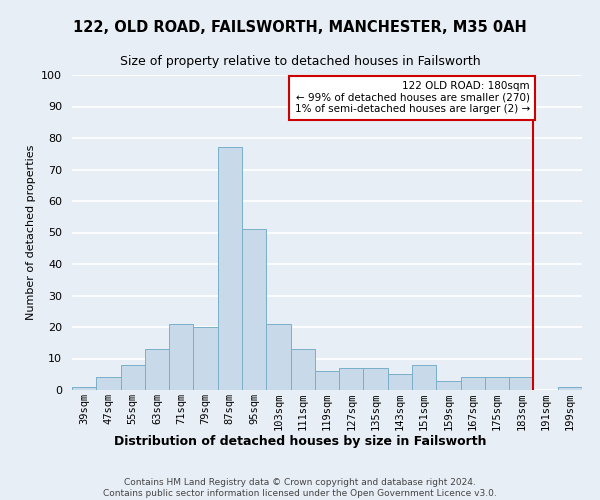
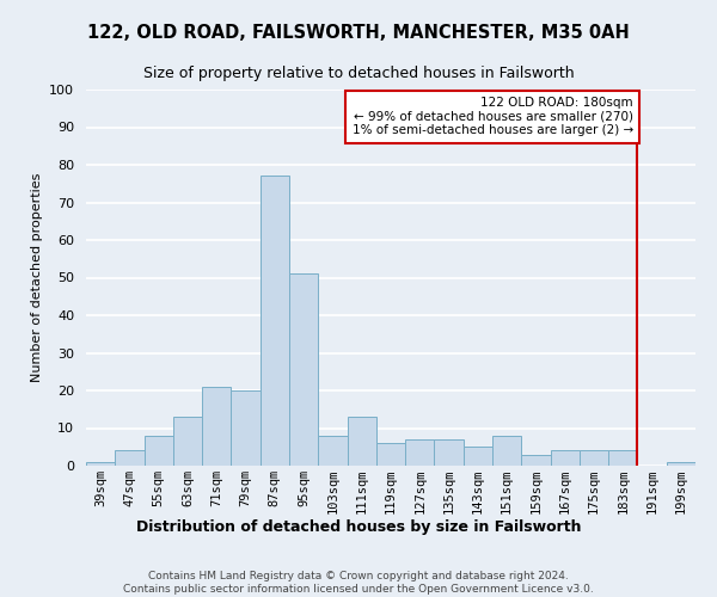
103sqm: 21 -> 8
